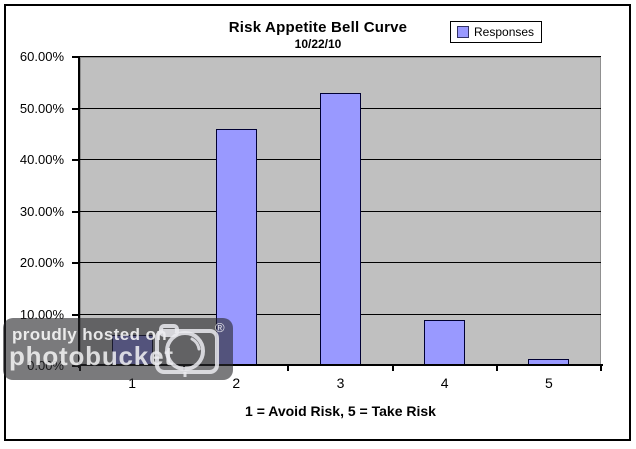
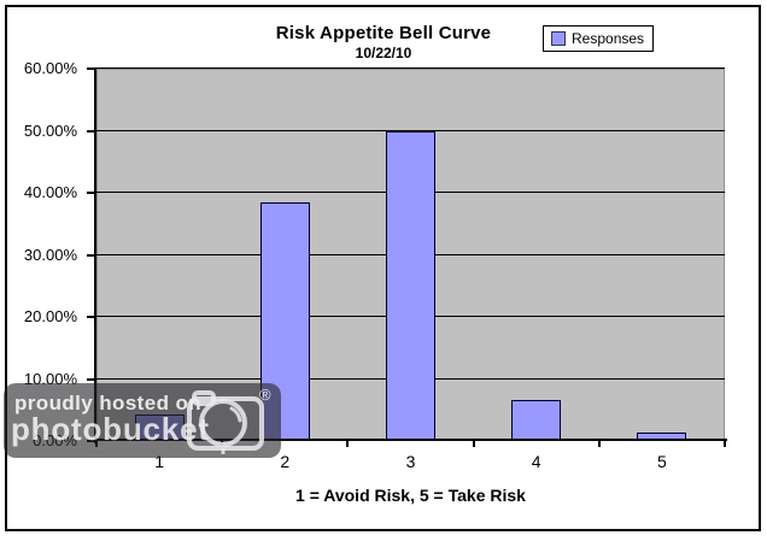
1: 6% -> 4%
2: 46% -> 38%
3: 53% -> 50%
4: 9% -> 7%
